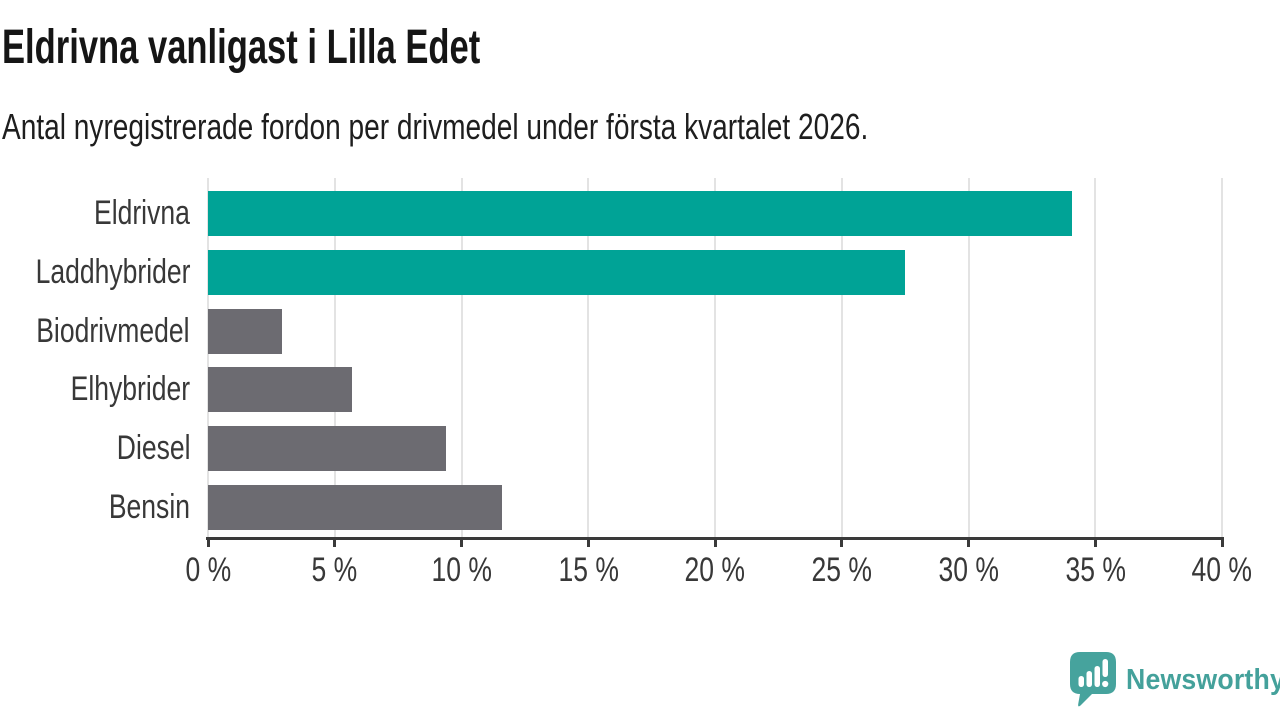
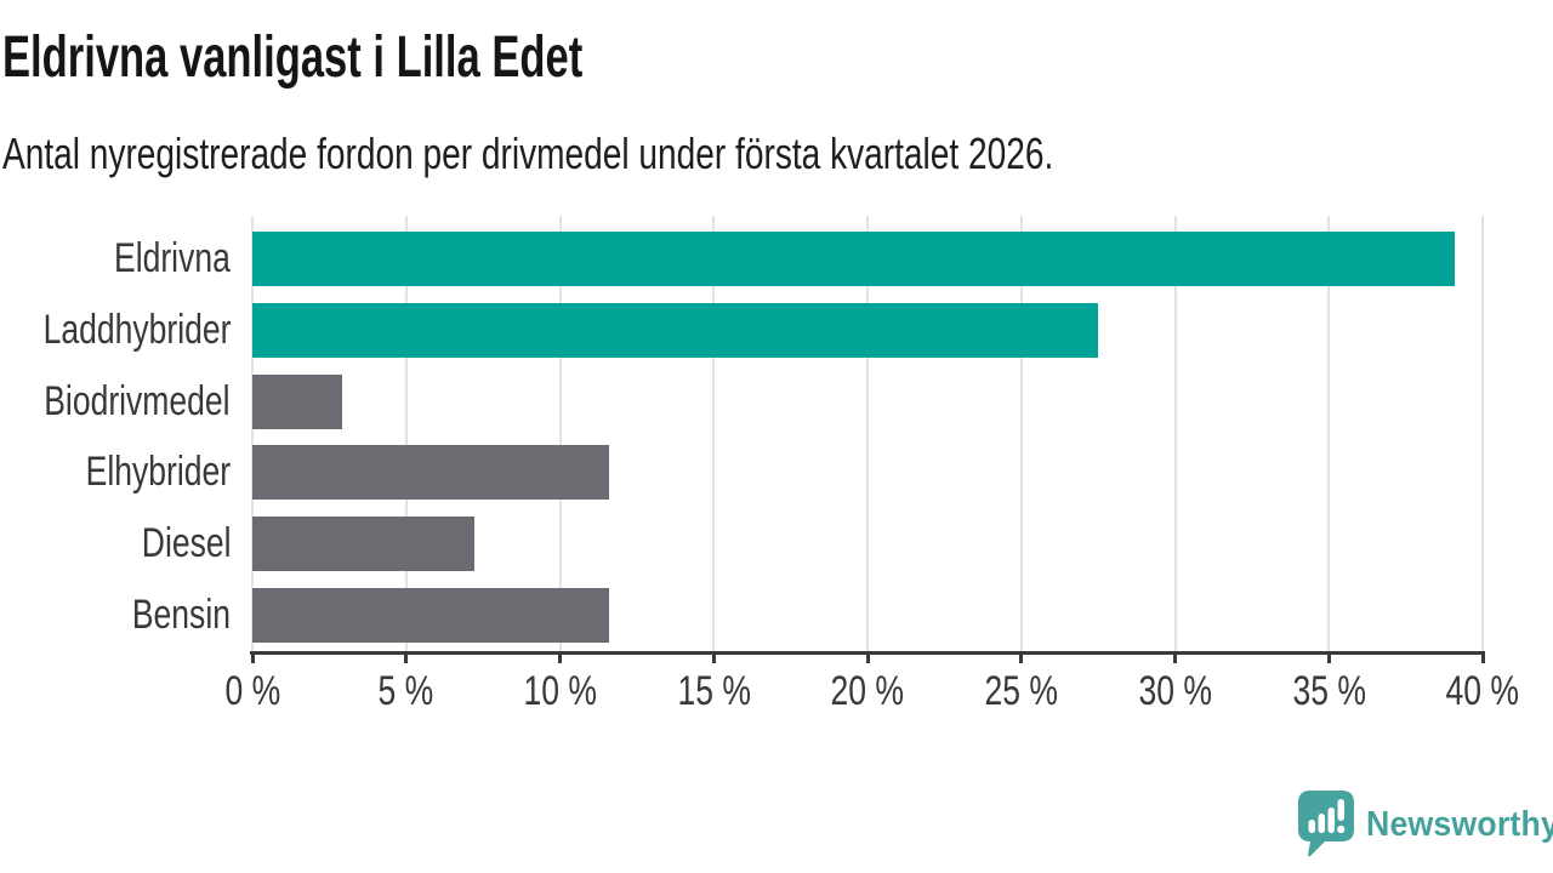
Eldrivna: 34.1% -> 39.1%
Elhybrider: 5.7% -> 11.6%
Diesel: 9.4% -> 7.2%
